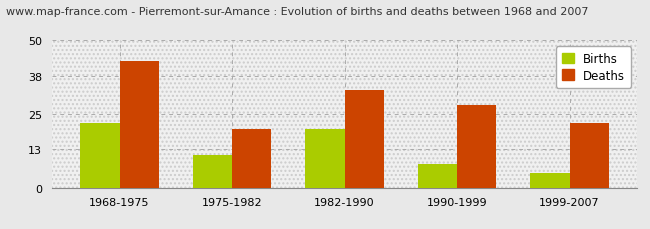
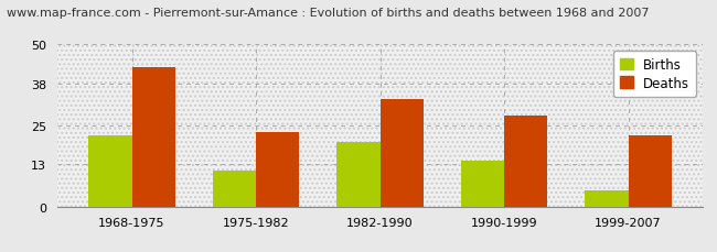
Deaths/1975-1982: 20 -> 23
Births/1990-1999: 8 -> 14
